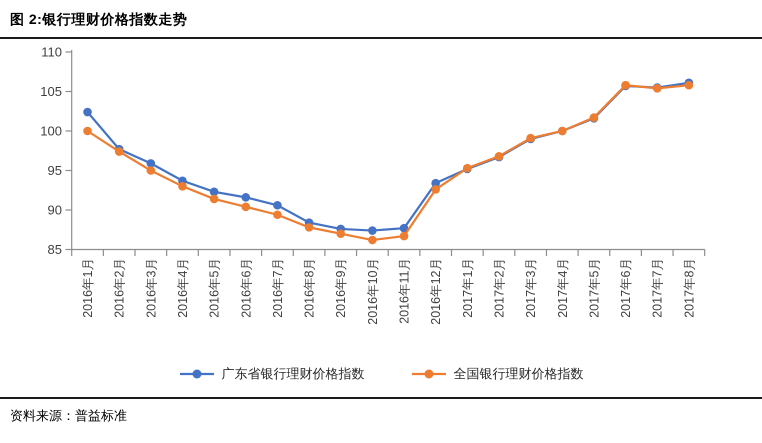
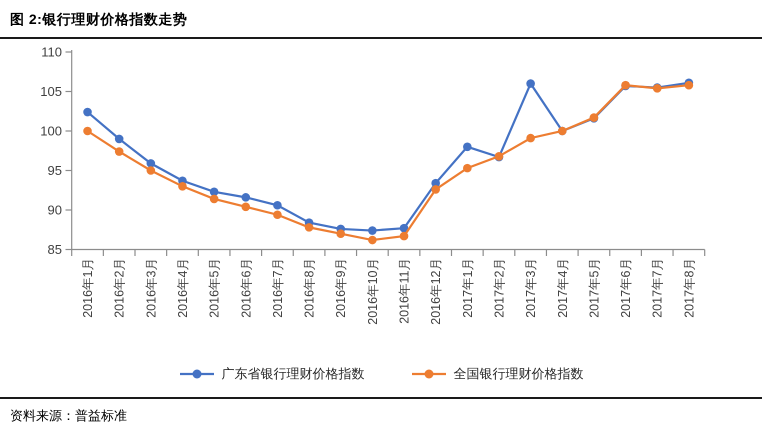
广东省银行理财价格指数/2016年2月: 98 -> 99
广东省银行理财价格指数/2017年1月: 95 -> 98
广东省银行理财价格指数/2017年3月: 99 -> 106
